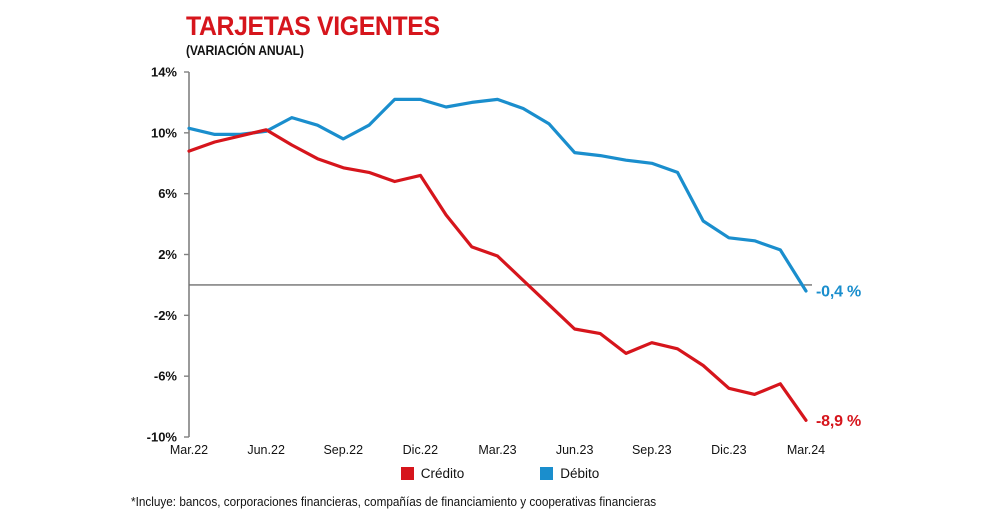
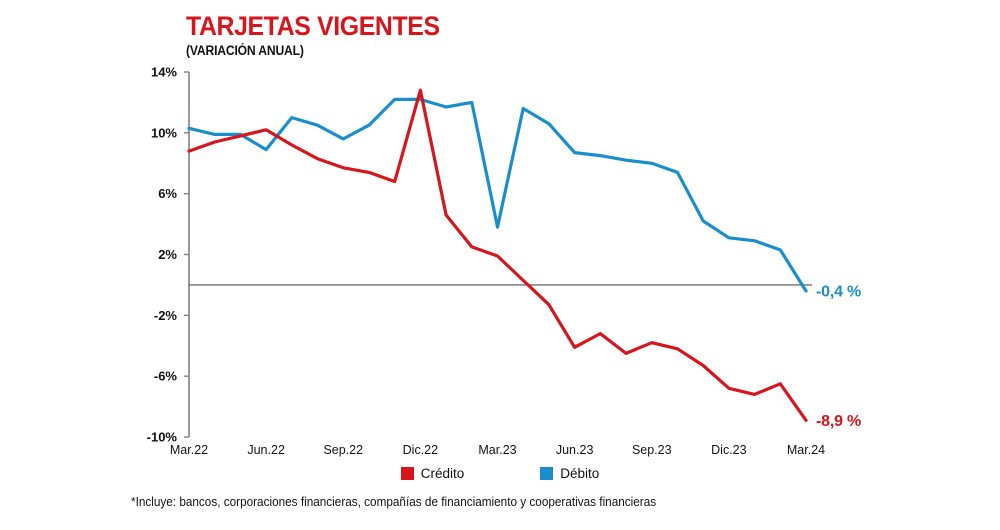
Débito/Jun.22: 10.1% -> 8.9%
Crédito/Dic.22: 7.2% -> 12.8%
Débito/Mar.23: 12.2% -> 3.8%
Crédito/Jun.23: -2.9% -> -4.1%
